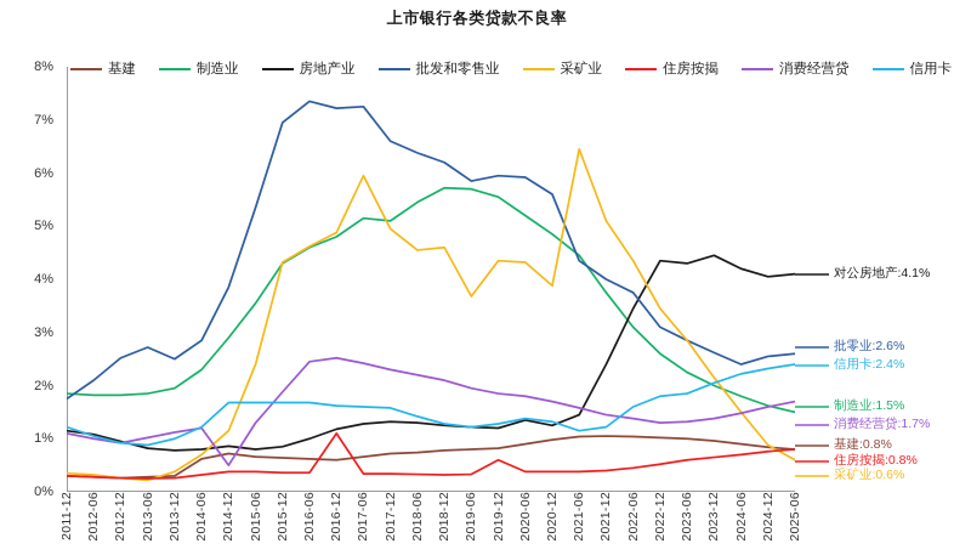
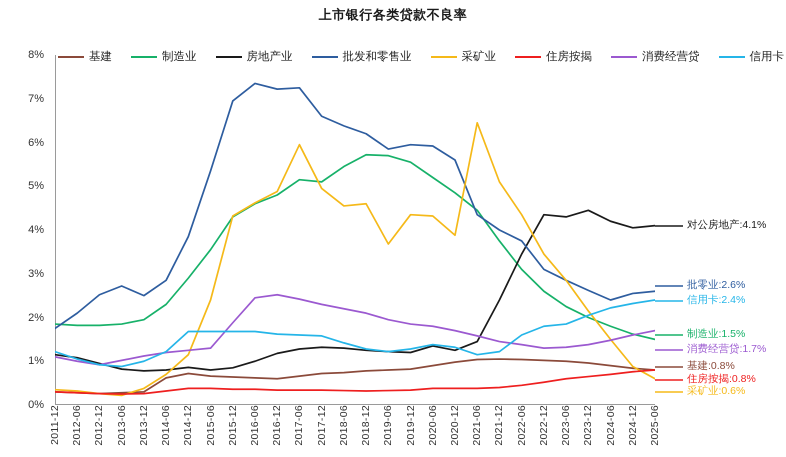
消费经营贷/2014-12: 0.5% -> 1.2%
住房按揭/2016-12: 1.1% -> 0.3%
住房按揭/2019-12: 0.6% -> 0.3%
